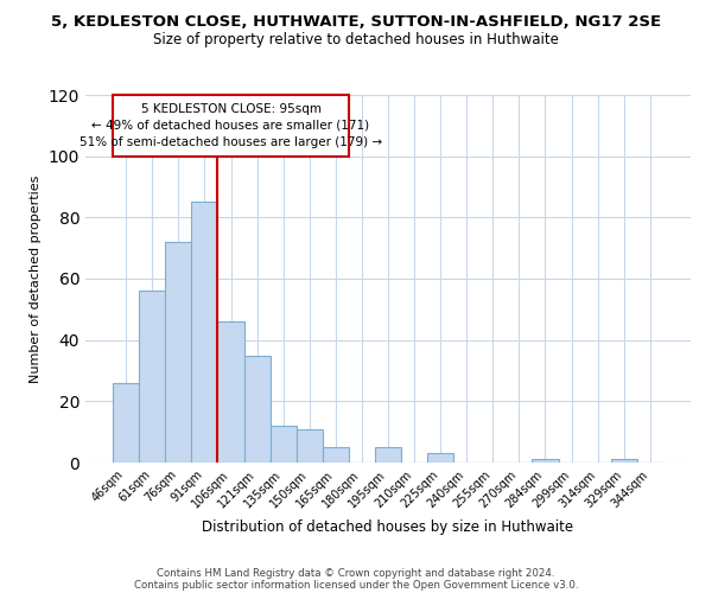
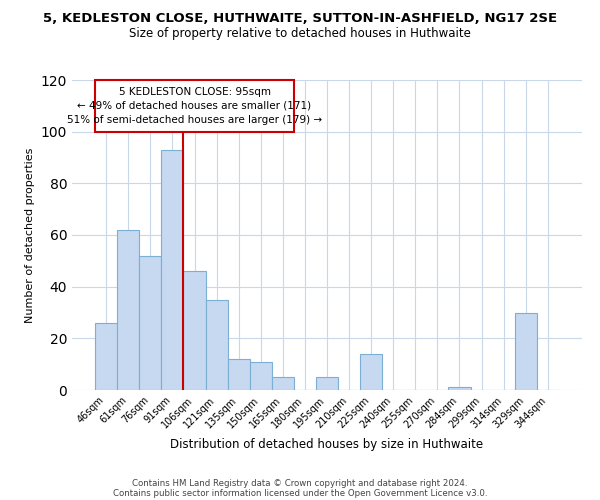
61sqm: 56 -> 62
76sqm: 72 -> 52
91sqm: 85 -> 93
225sqm: 3 -> 14
329sqm: 1 -> 30
